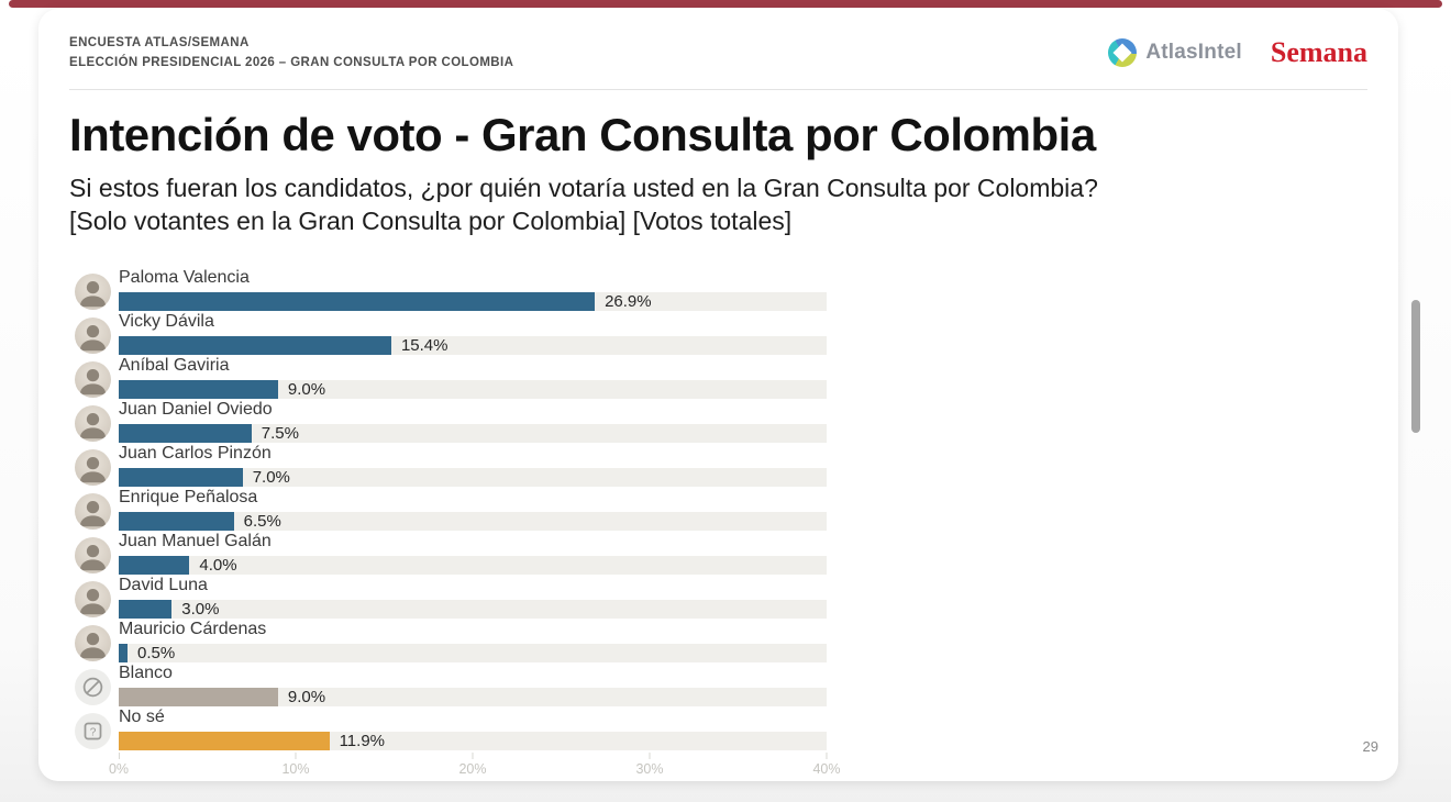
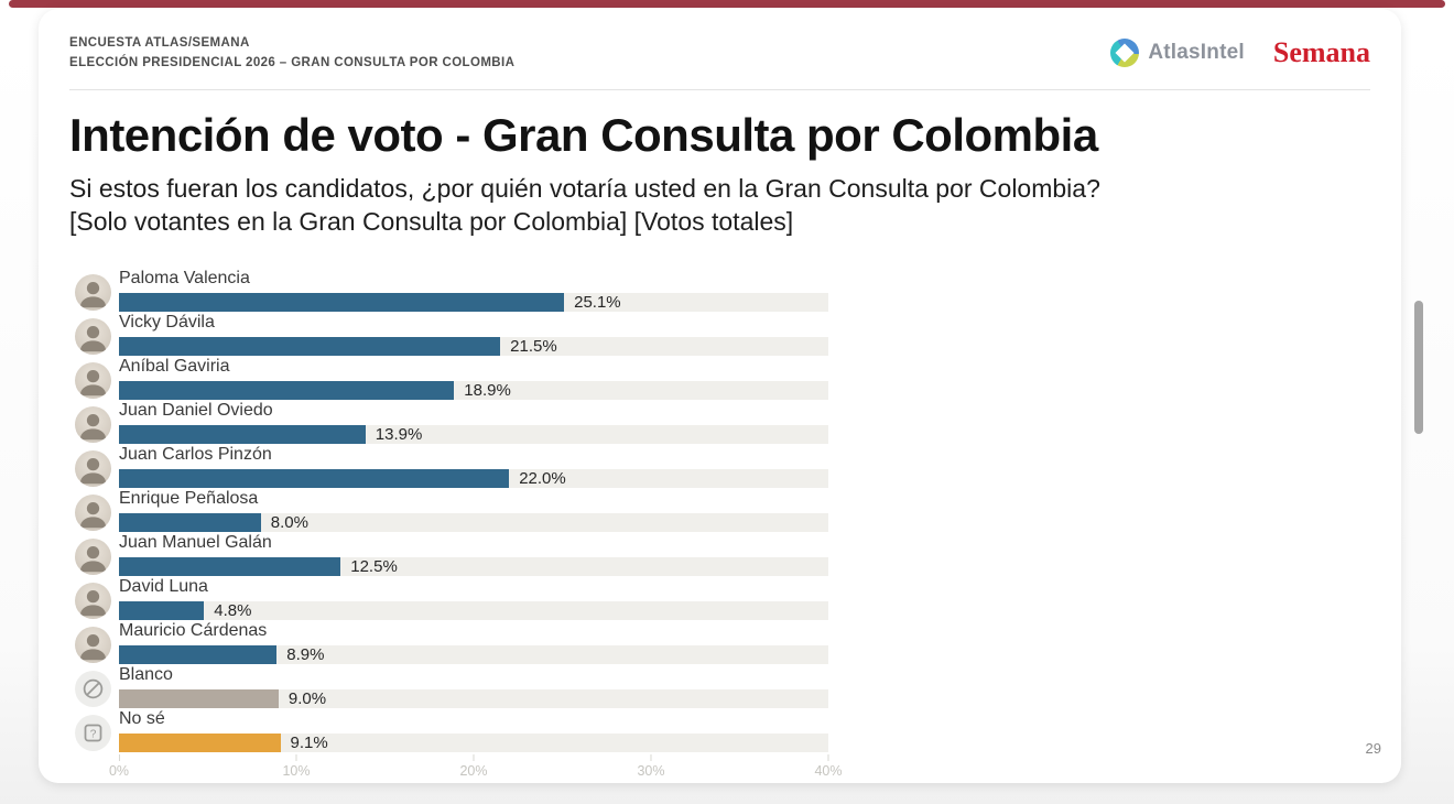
Paloma Valencia: 26.9% -> 25.1%
Vicky Dávila: 15.4% -> 21.5%
Aníbal Gaviria: 9.0% -> 18.9%
Juan Daniel Oviedo: 7.5% -> 13.9%
Juan Carlos Pinzón: 7.0% -> 22.0%
Enrique Peñalosa: 6.5% -> 8.0%
Juan Manuel Galán: 4.0% -> 12.5%
David Luna: 3.0% -> 4.8%
Mauricio Cárdenas: 0.5% -> 8.9%
No sé: 11.9% -> 9.1%
